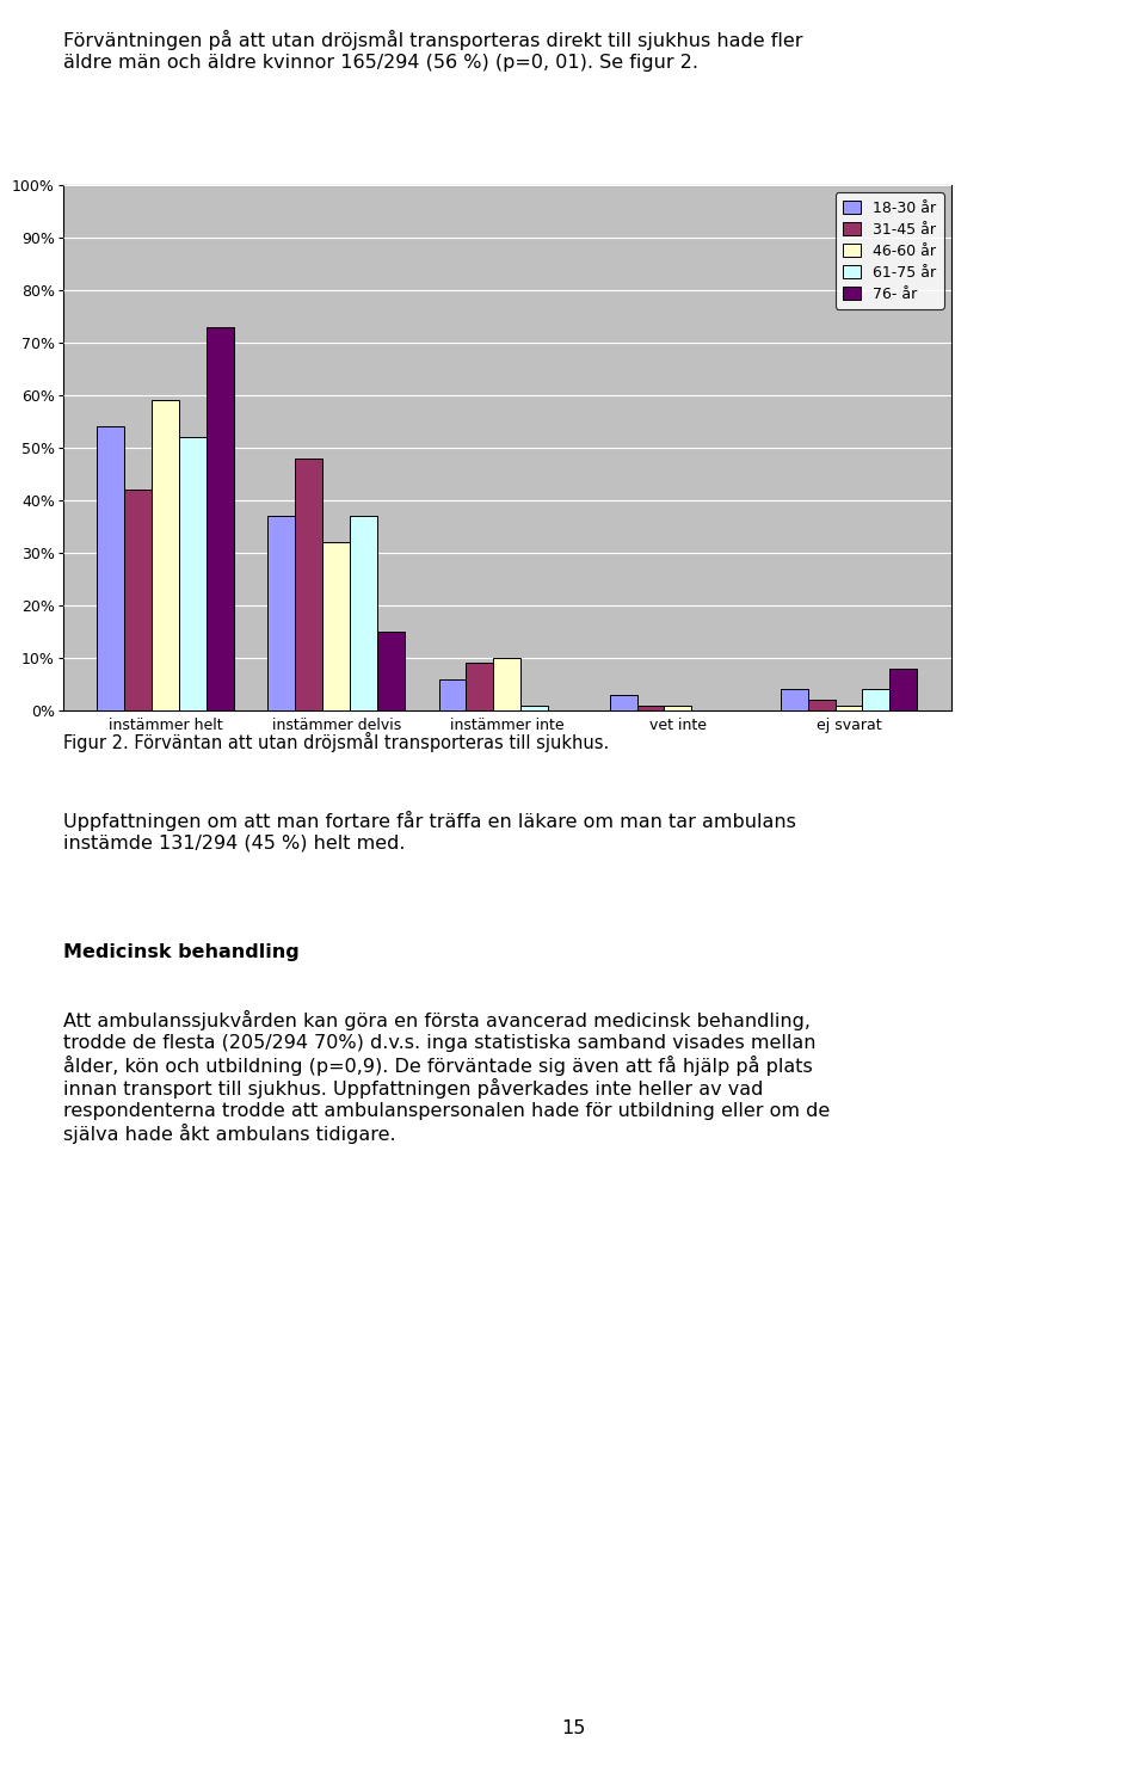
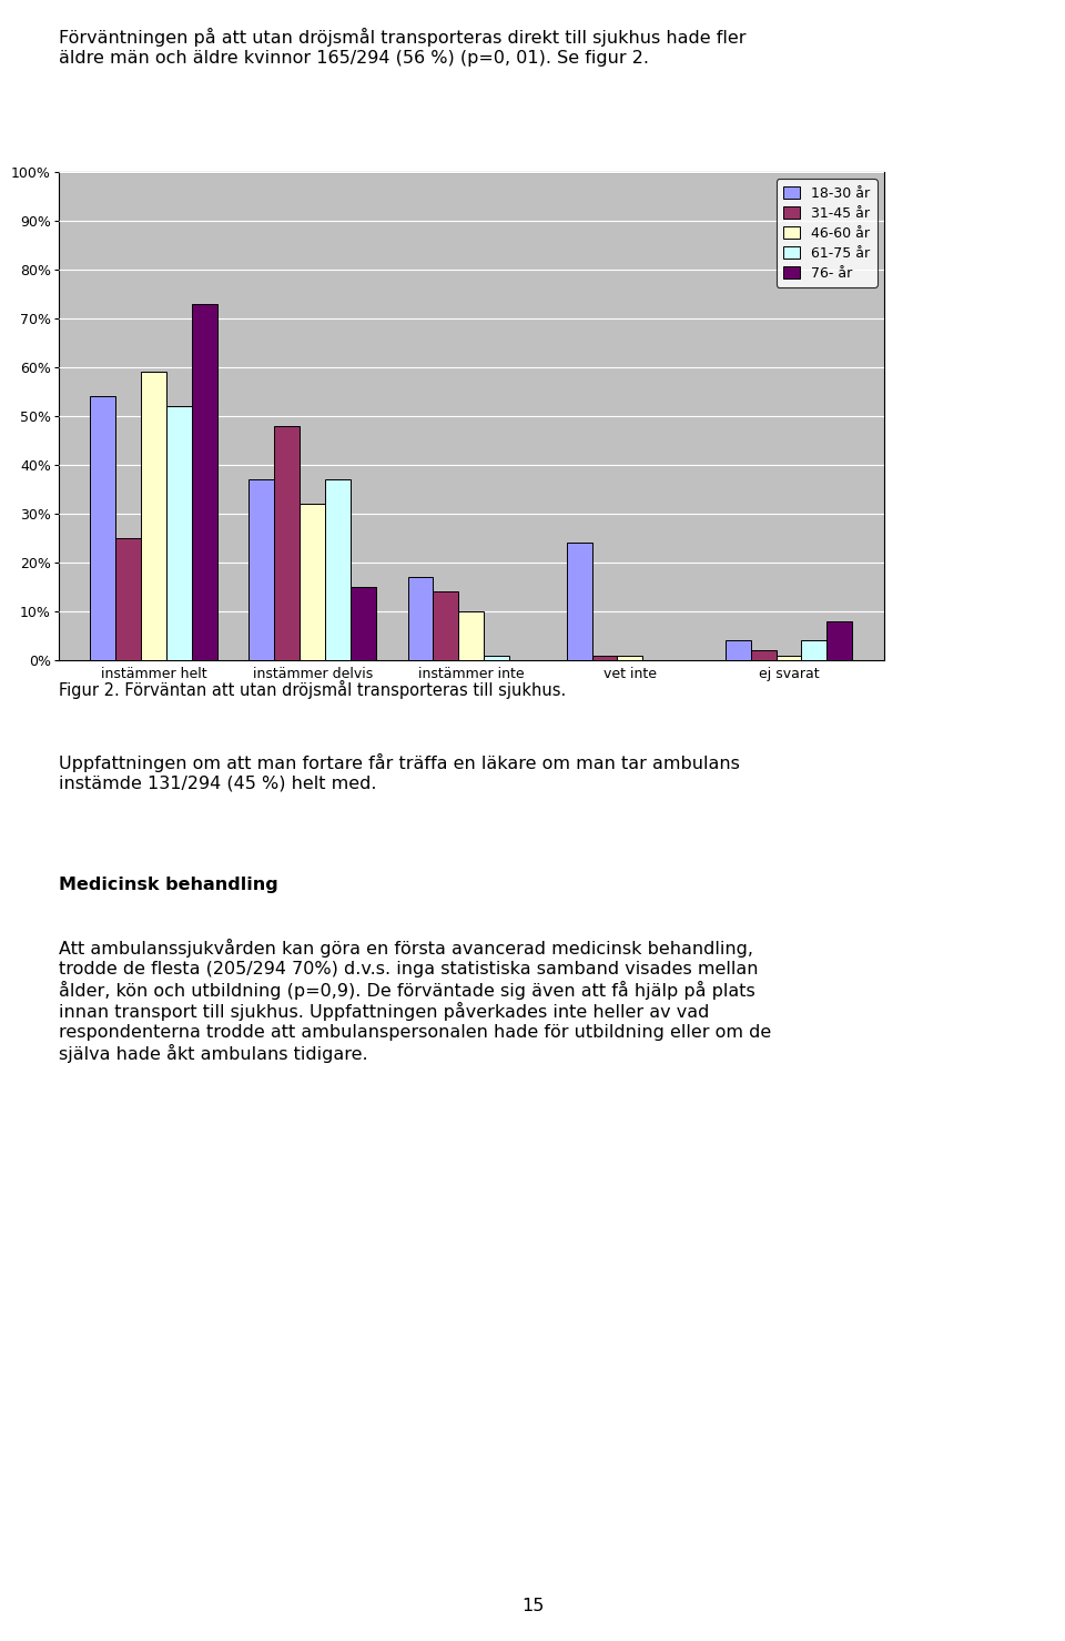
31-45 år/instämmer helt: 42% -> 25%
18-30 år/instämmer inte: 6% -> 17%
31-45 år/instämmer inte: 9% -> 14%
18-30 år/vet inte: 3% -> 24%
